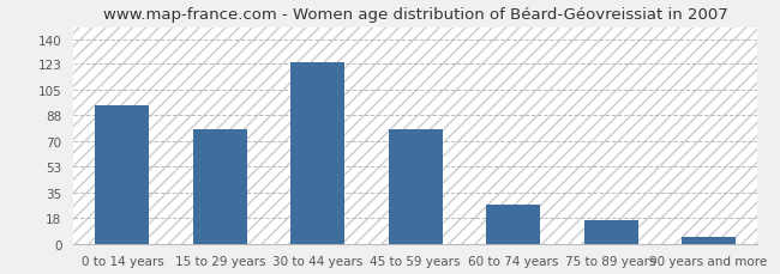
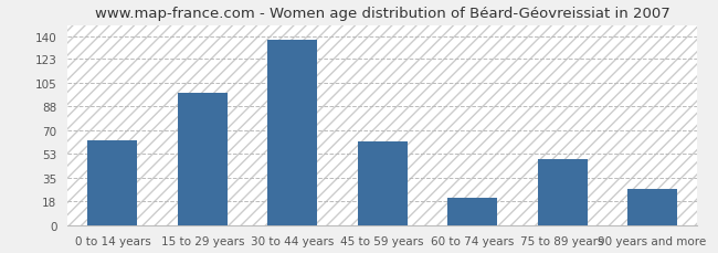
0 to 14 years: 95 -> 63
15 to 29 years: 78 -> 98
30 to 44 years: 124 -> 137
45 to 59 years: 78 -> 62
60 to 74 years: 27 -> 20
75 to 89 years: 16 -> 49
90 years and more: 5 -> 27
